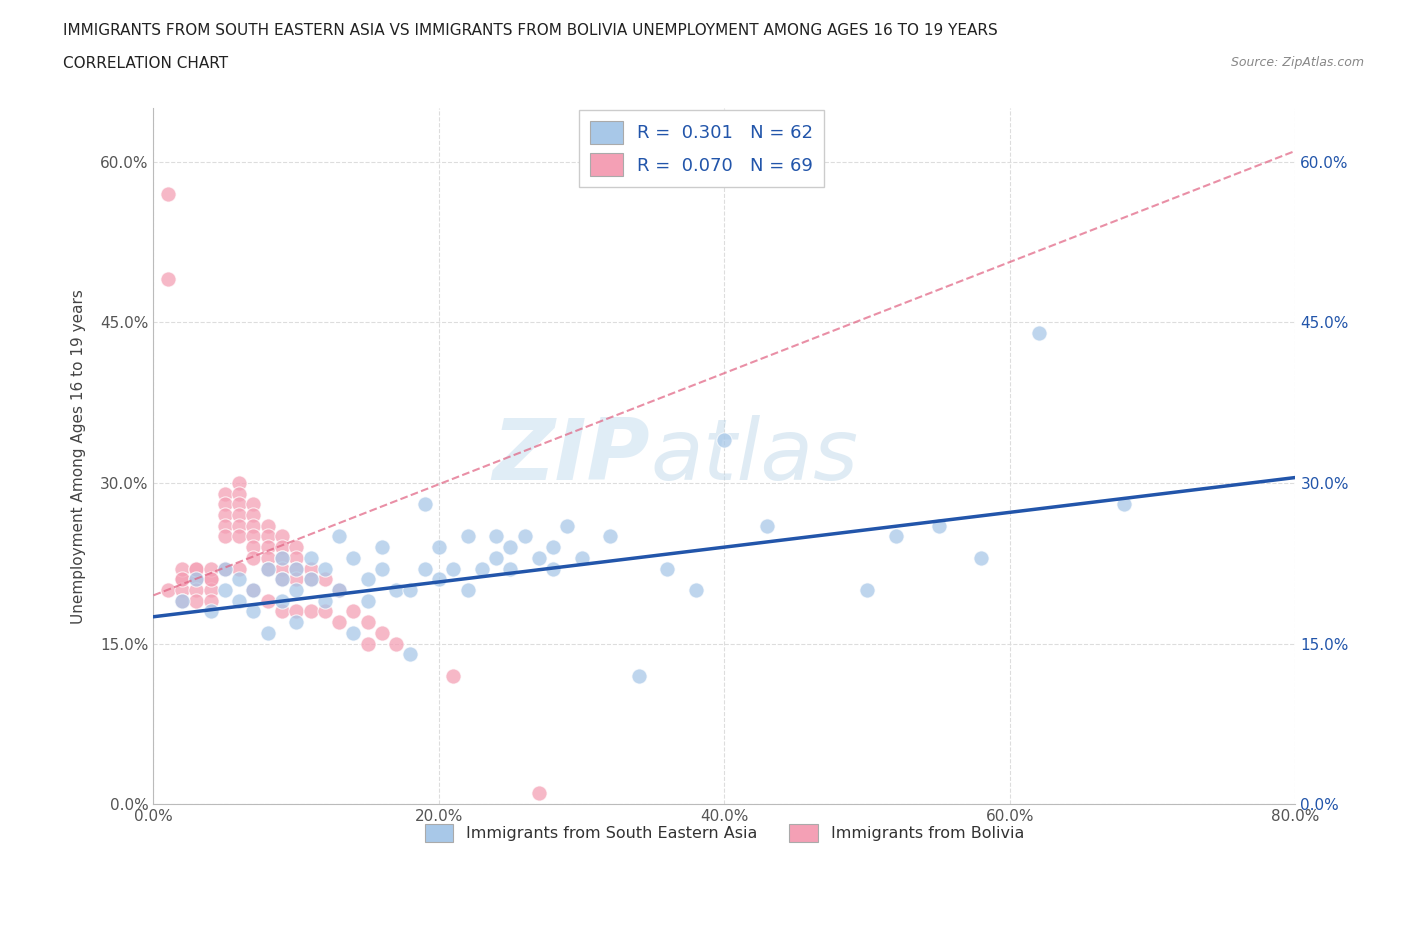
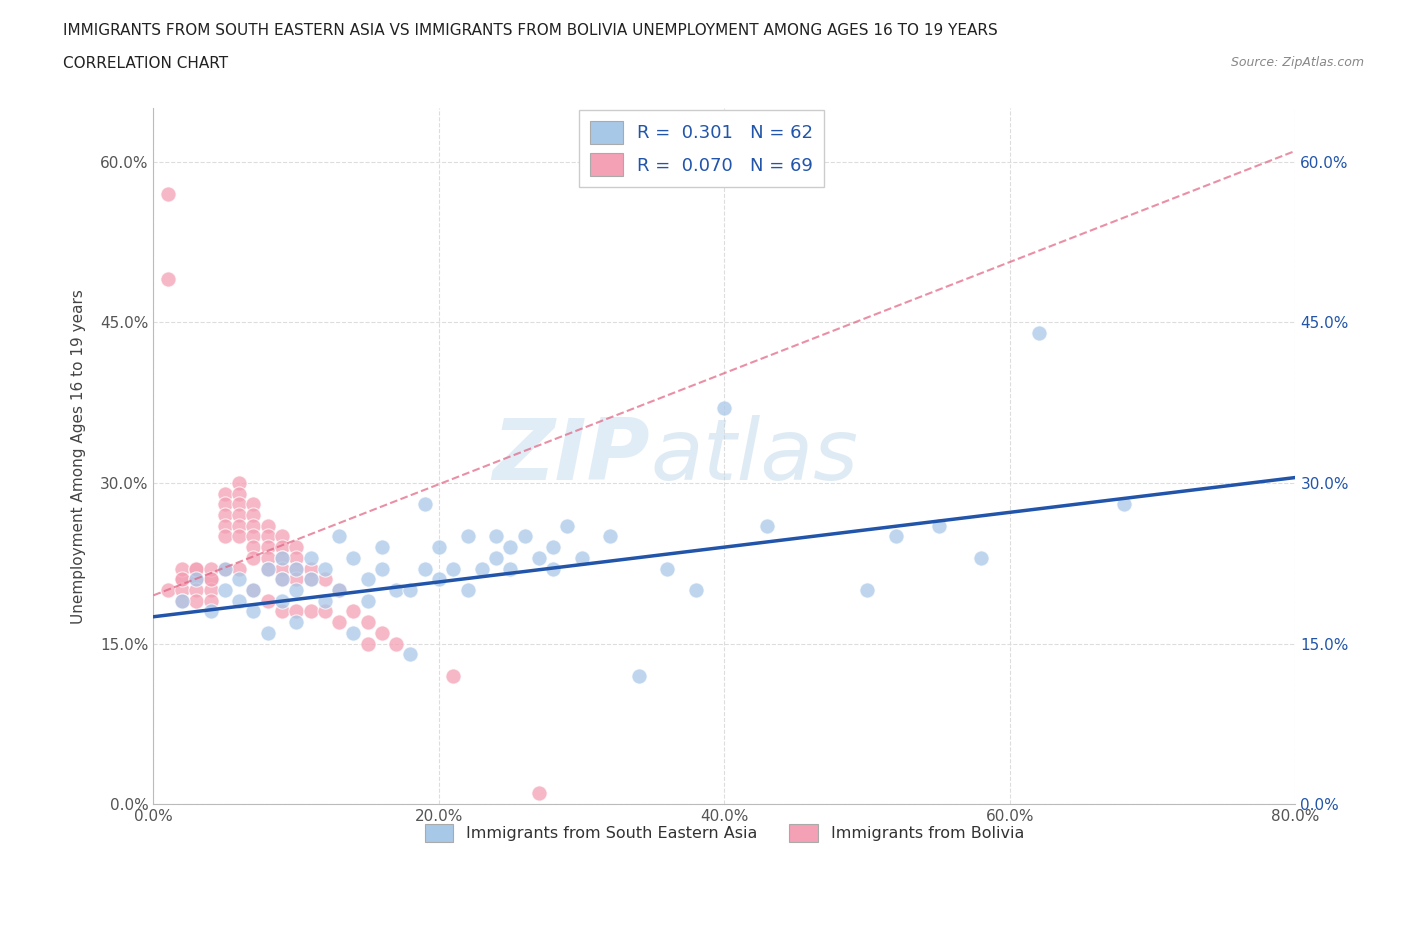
Immigrants from South Eastern Asia/40.0%: 34% -> 37%
